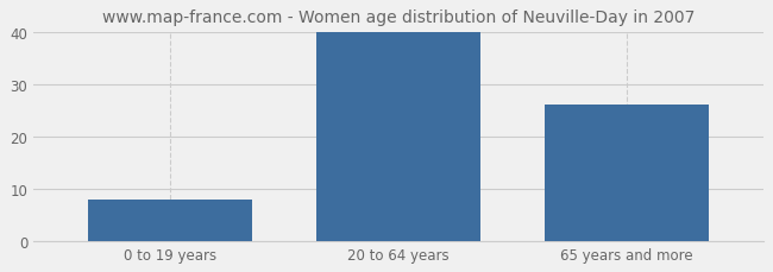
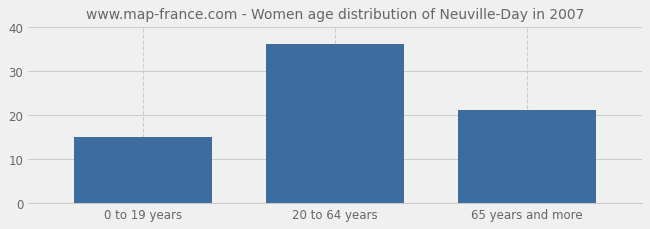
0 to 19 years: 8 -> 15
20 to 64 years: 40 -> 36
65 years and more: 26 -> 21
